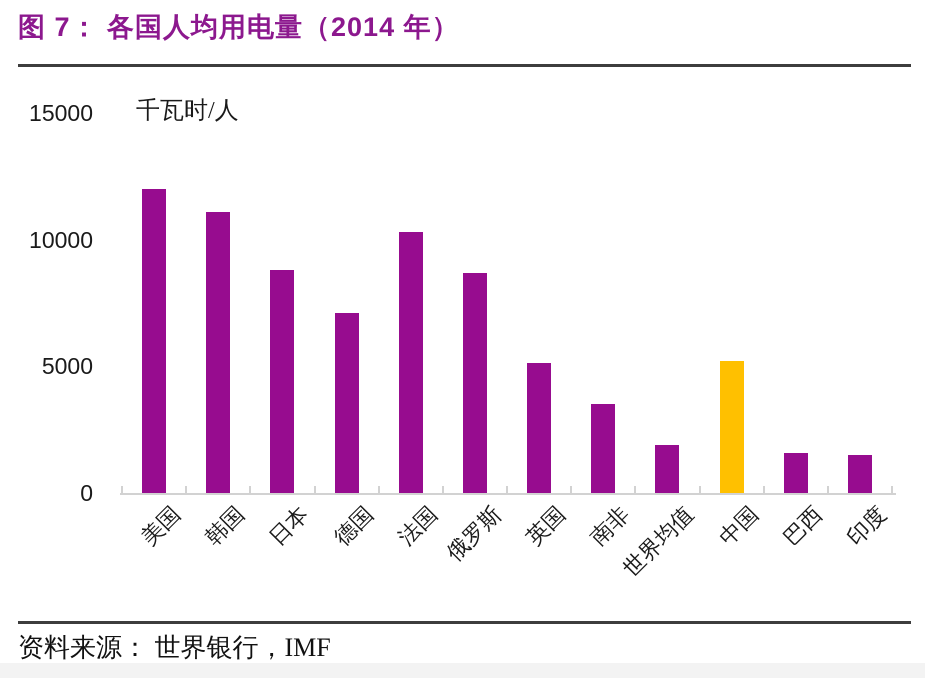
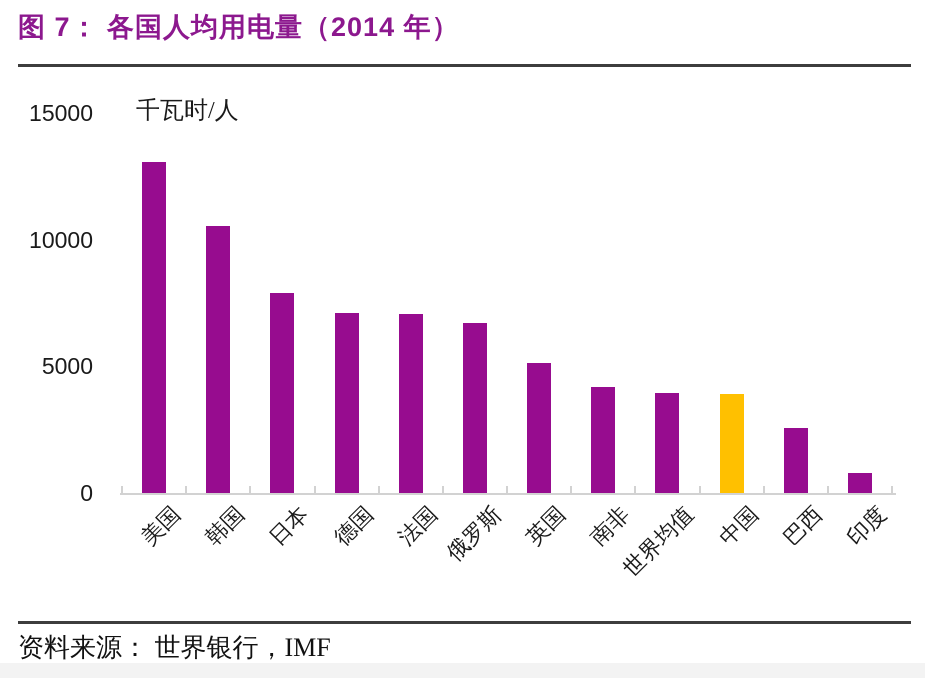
美国: 12000 -> 13000
韩国: 11100 -> 10600
日本: 8800 -> 7900
法国: 10300 -> 7000
俄罗斯: 8700 -> 6700
南非: 3500 -> 4200
世界均值: 1900 -> 4000
中国: 5200 -> 3900
巴西: 1600 -> 2600
印度: 1500 -> 800
